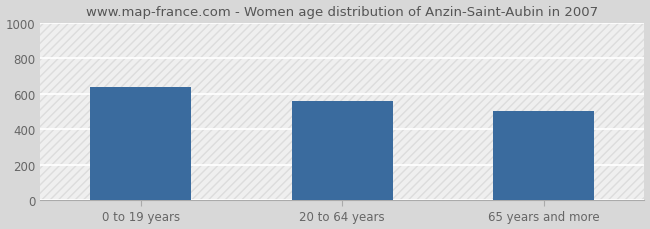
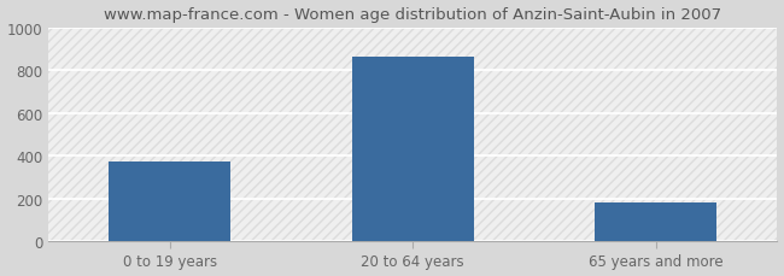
0 to 19 years: 640 -> 380
20 to 64 years: 560 -> 860
65 years and more: 500 -> 180
